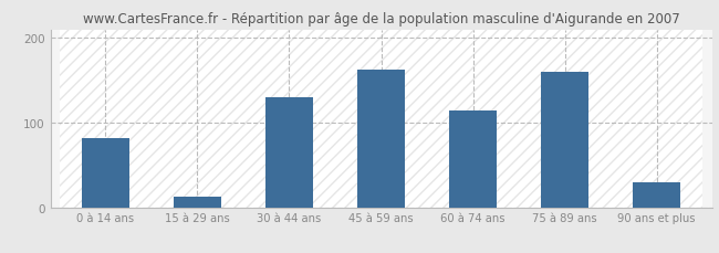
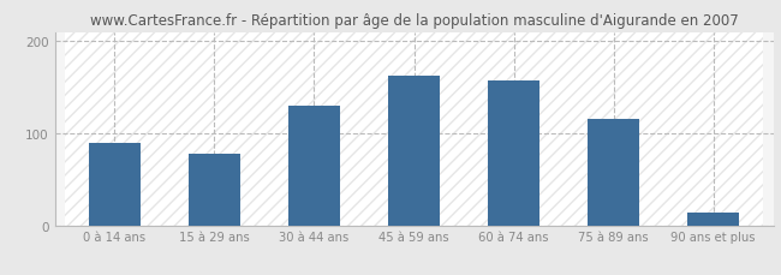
0 à 14 ans: 82 -> 90
15 à 29 ans: 12 -> 78
60 à 74 ans: 114 -> 157
75 à 89 ans: 160 -> 115
90 ans et plus: 30 -> 14
